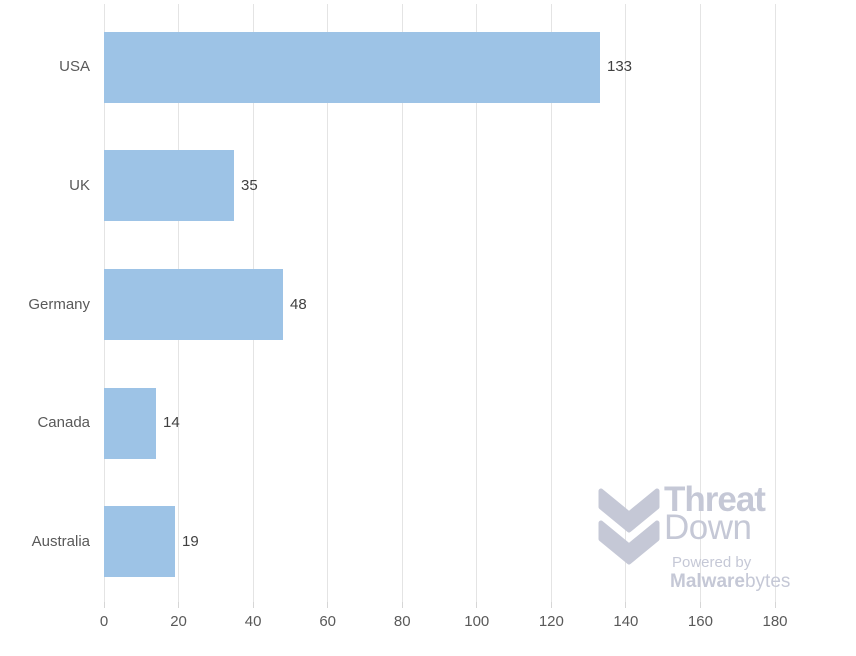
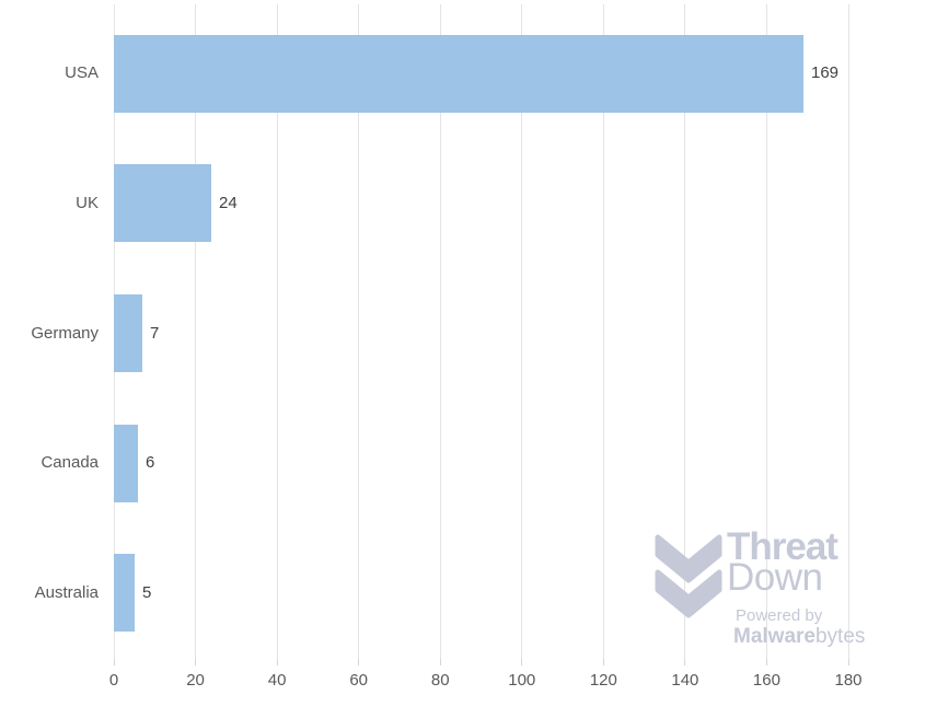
USA: 133 -> 169
UK: 35 -> 24
Germany: 48 -> 7
Canada: 14 -> 6
Australia: 19 -> 5
